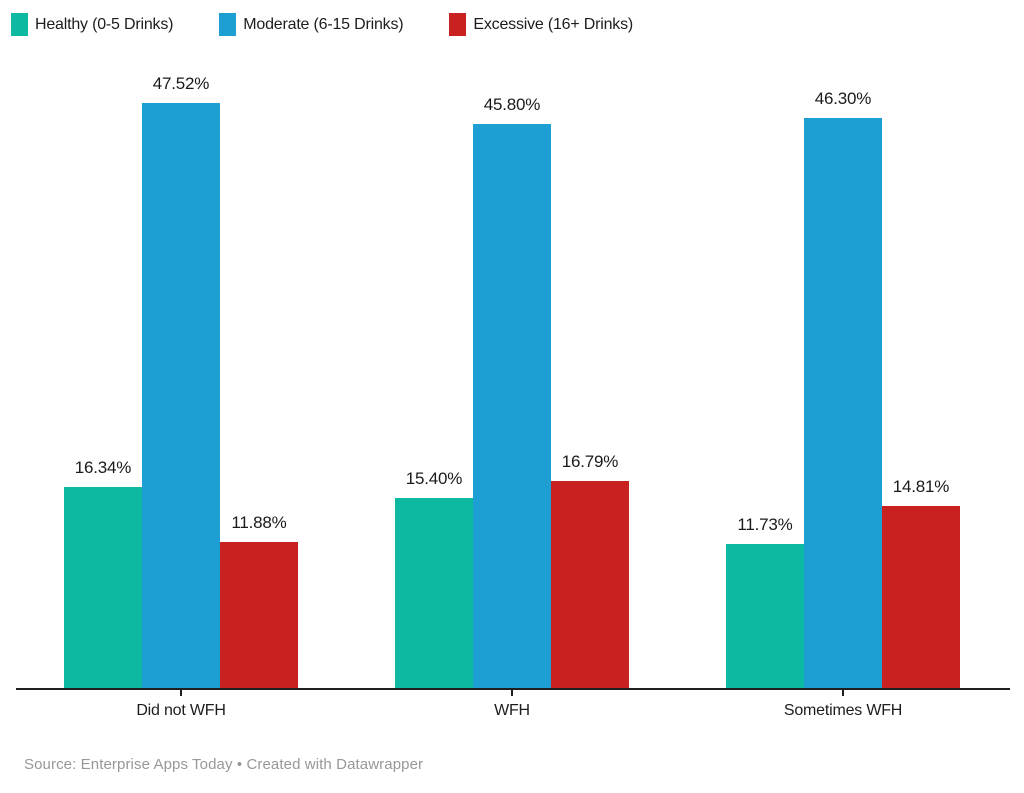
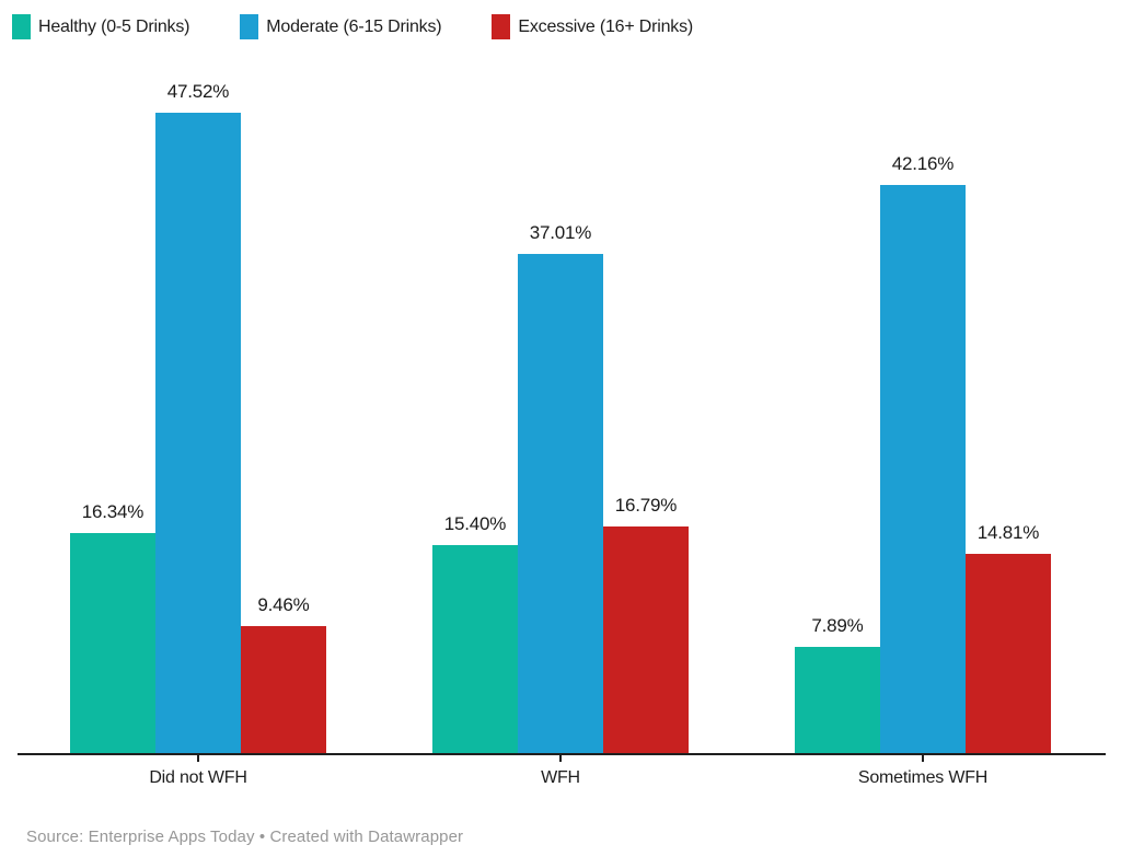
Excessive (16+ Drinks)/Did not WFH: 11.88% -> 9.46%
Moderate (6-15 Drinks)/WFH: 45.80% -> 37.01%
Healthy (0-5 Drinks)/Sometimes WFH: 11.73% -> 7.89%
Moderate (6-15 Drinks)/Sometimes WFH: 46.30% -> 42.16%
